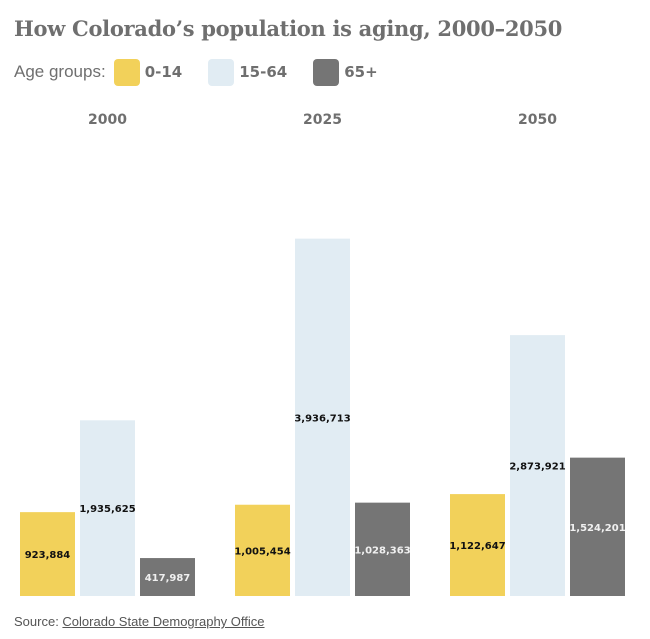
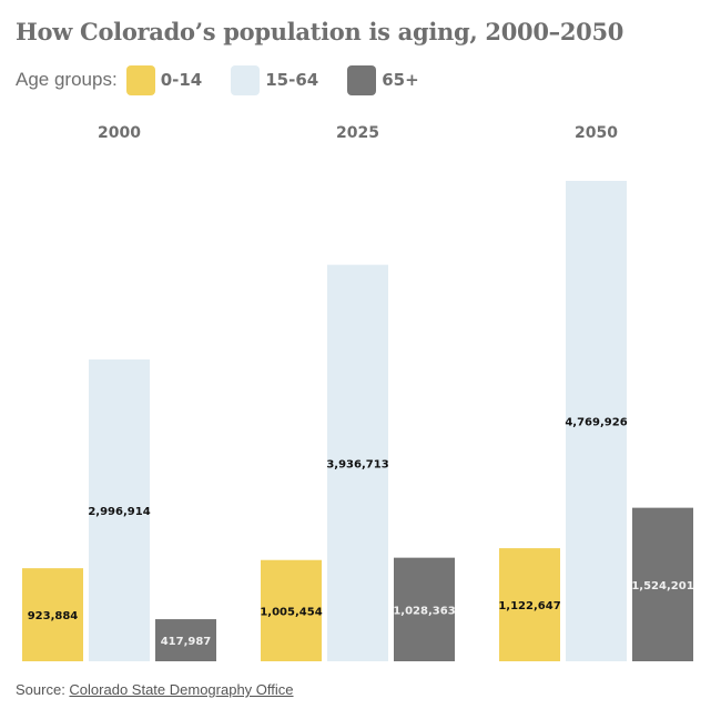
15-64/2000: 1,935,625 -> 2,996,914
15-64/2050: 2,873,921 -> 4,769,926
